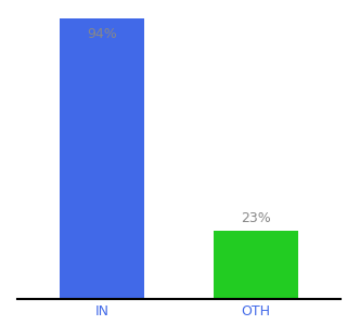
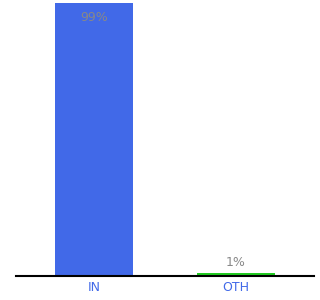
IN: 94% -> 99%
OTH: 23% -> 1%
